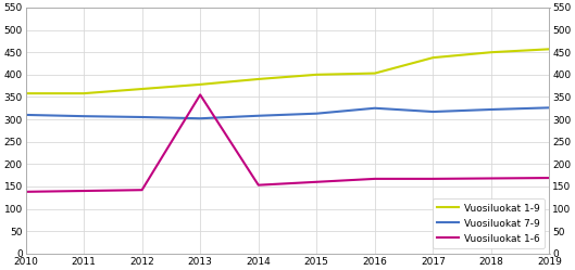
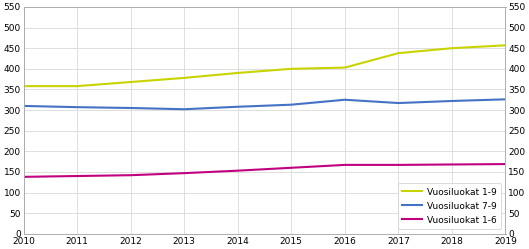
Vuosiluokat 1-6/2013: 355 -> 147
